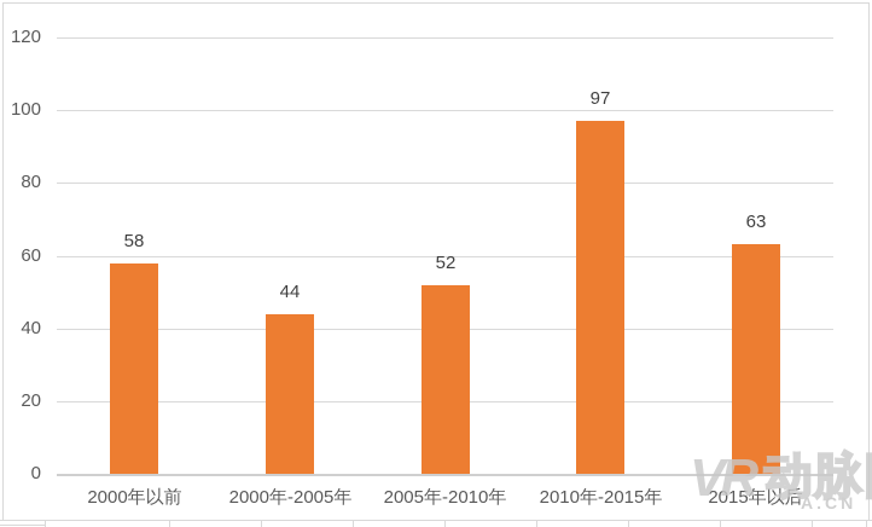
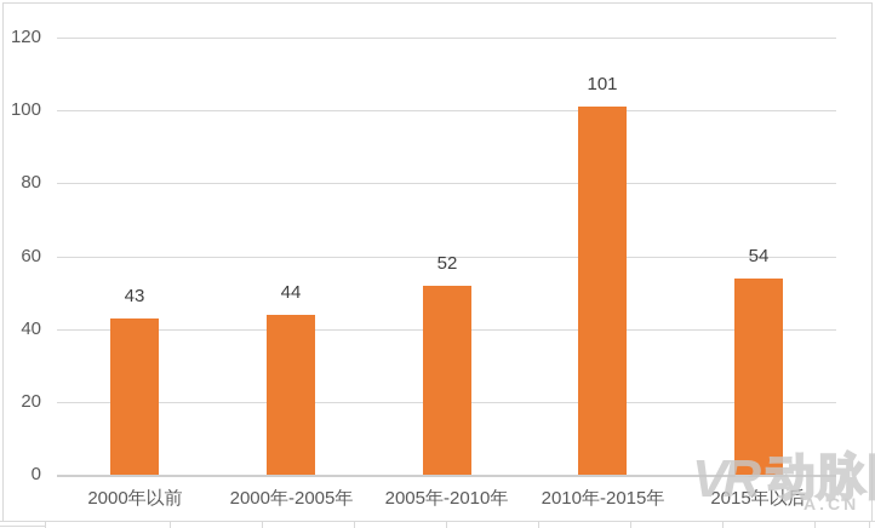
2000年以前: 58 -> 43
2010年-2015年: 97 -> 101
2015年以后: 63 -> 54
